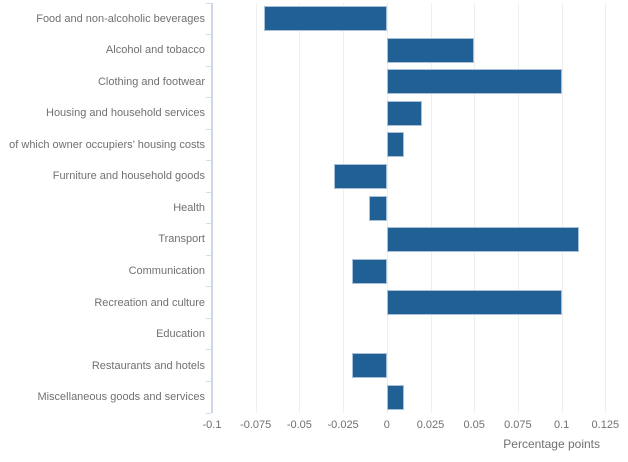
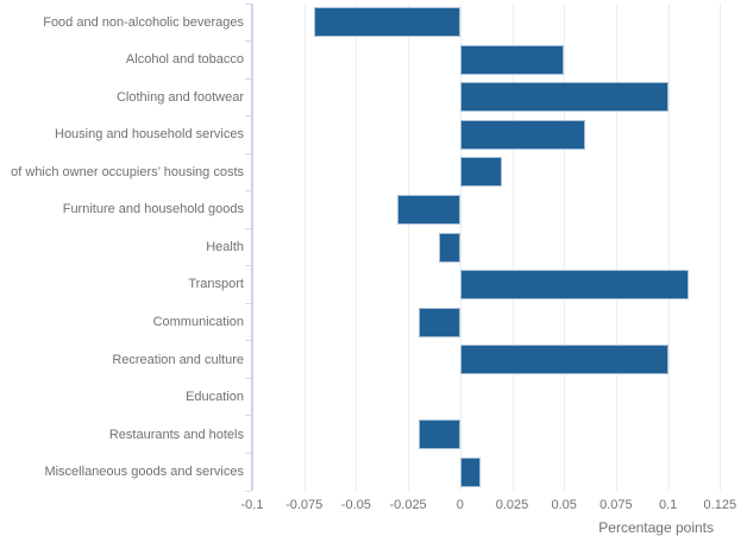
Housing and household services: 0.02 -> 0.06
of which owner occupiers’ housing costs: 0.01 -> 0.02
